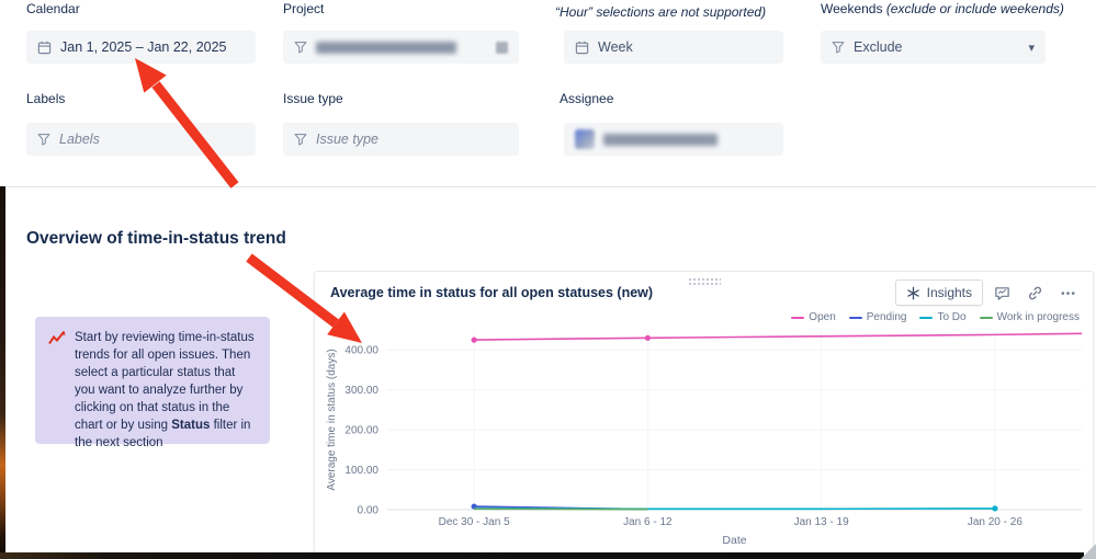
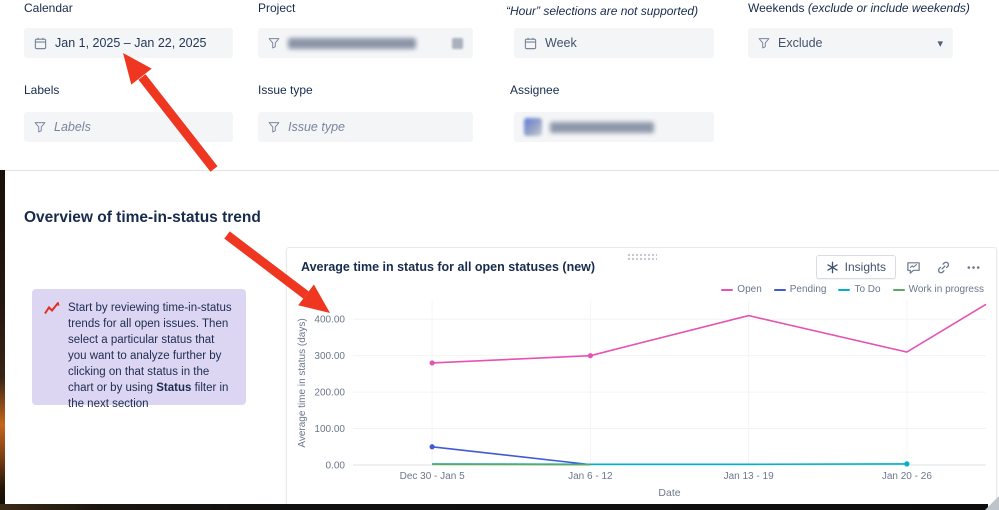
Open/Dec 30 - Jan 5: 420 -> 280
Pending/Dec 30 - Jan 5: 10 -> 50
Open/Jan 6 - 12: 430 -> 300
Open/Jan 13 - 19: 430 -> 410
Open/Jan 20 - 26: 440 -> 310
